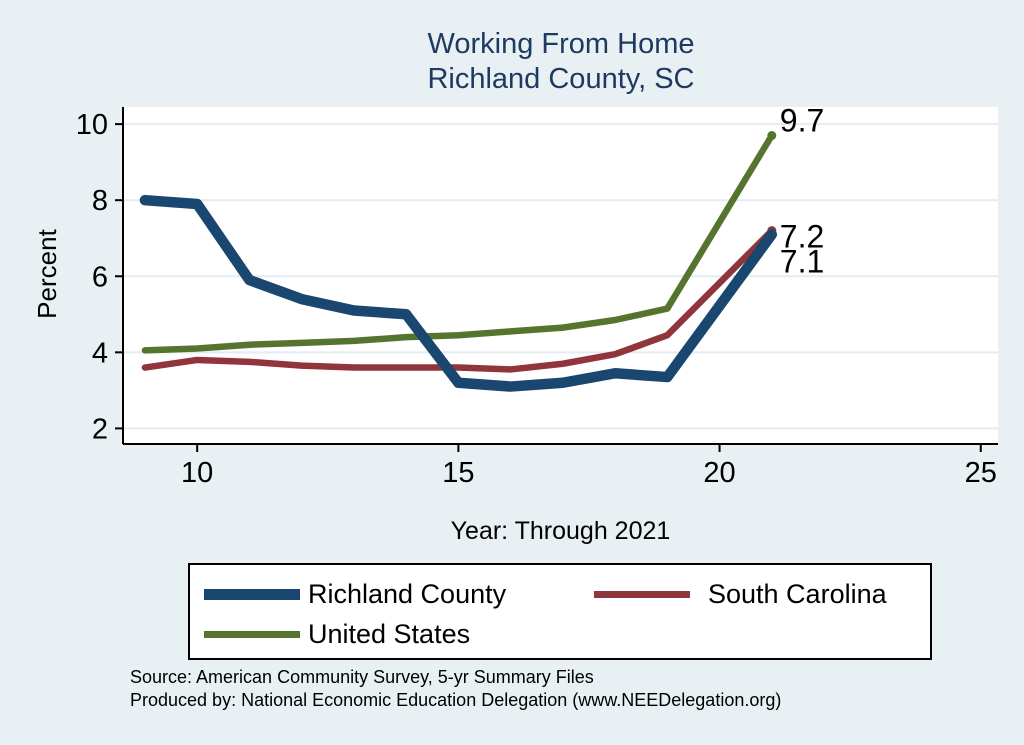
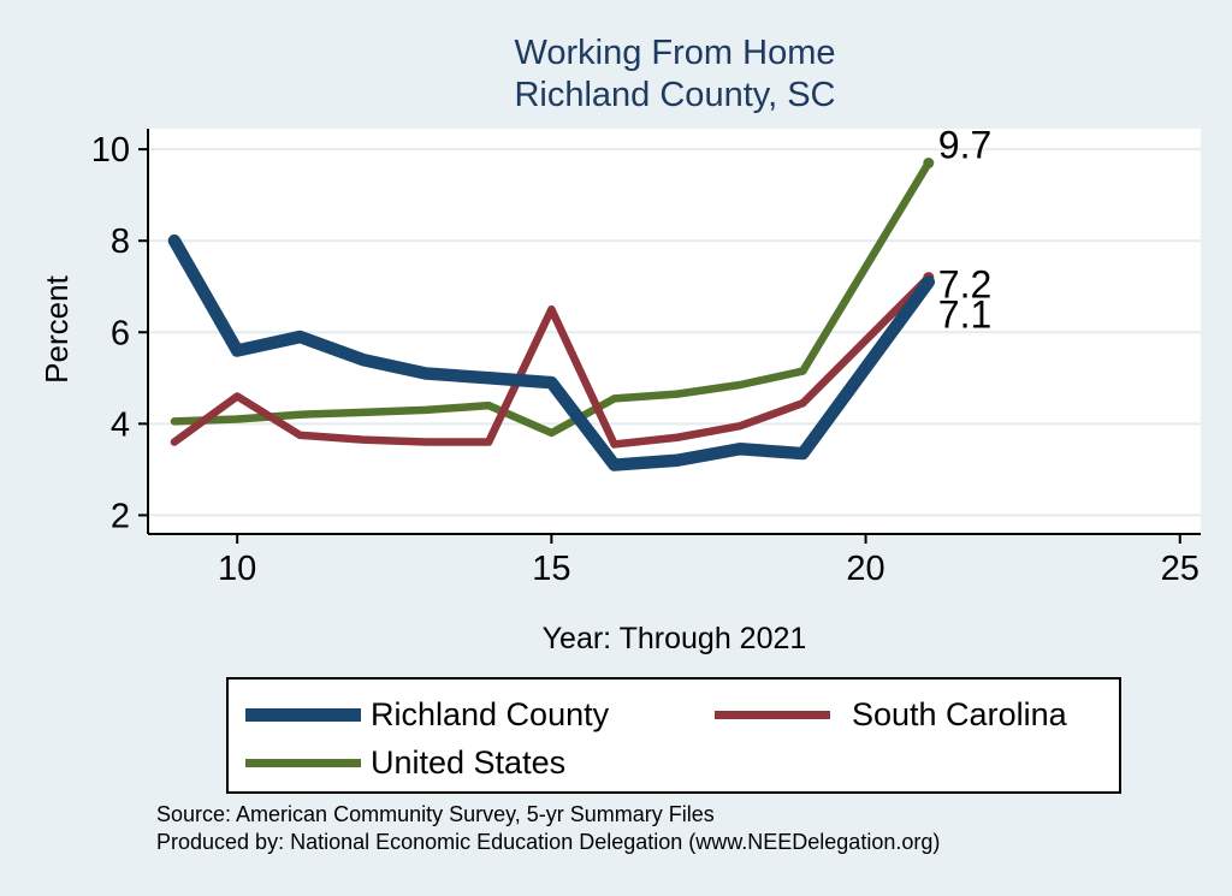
Richland County/10: 7.9 -> 5.6
South Carolina/10: 3.8 -> 4.6
Richland County/15: 3.2 -> 4.9
South Carolina/15: 3.6 -> 6.5
United States/15: 4.5 -> 3.8
